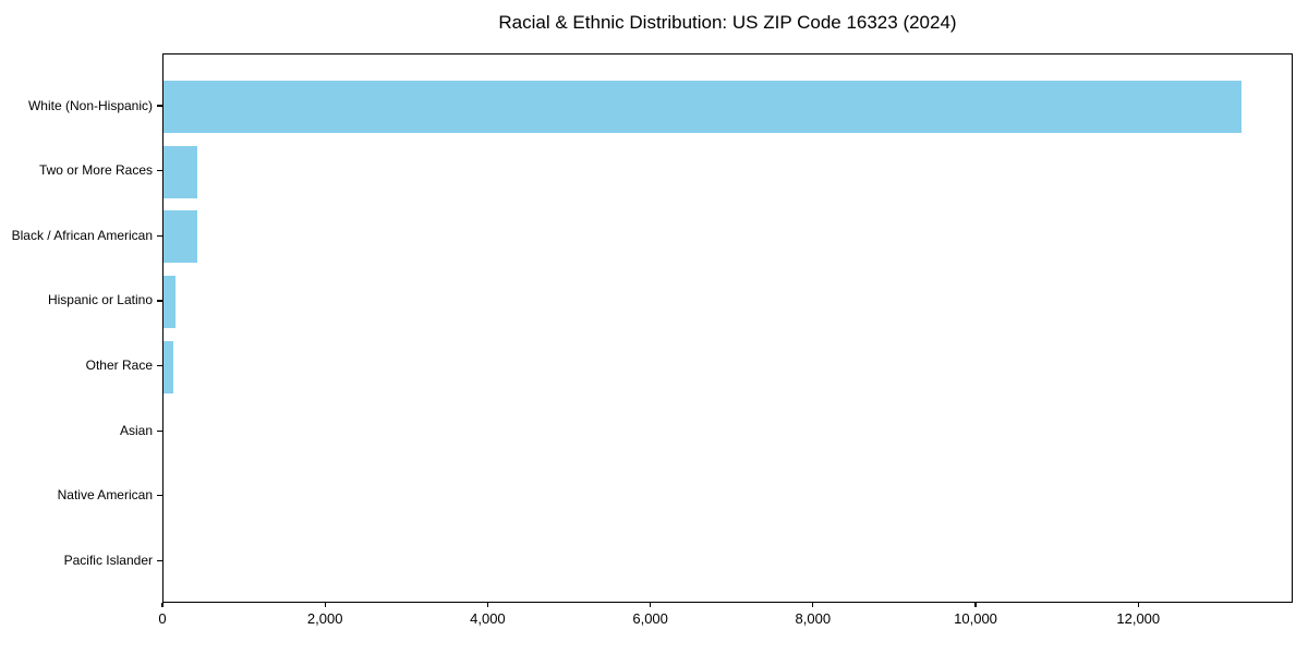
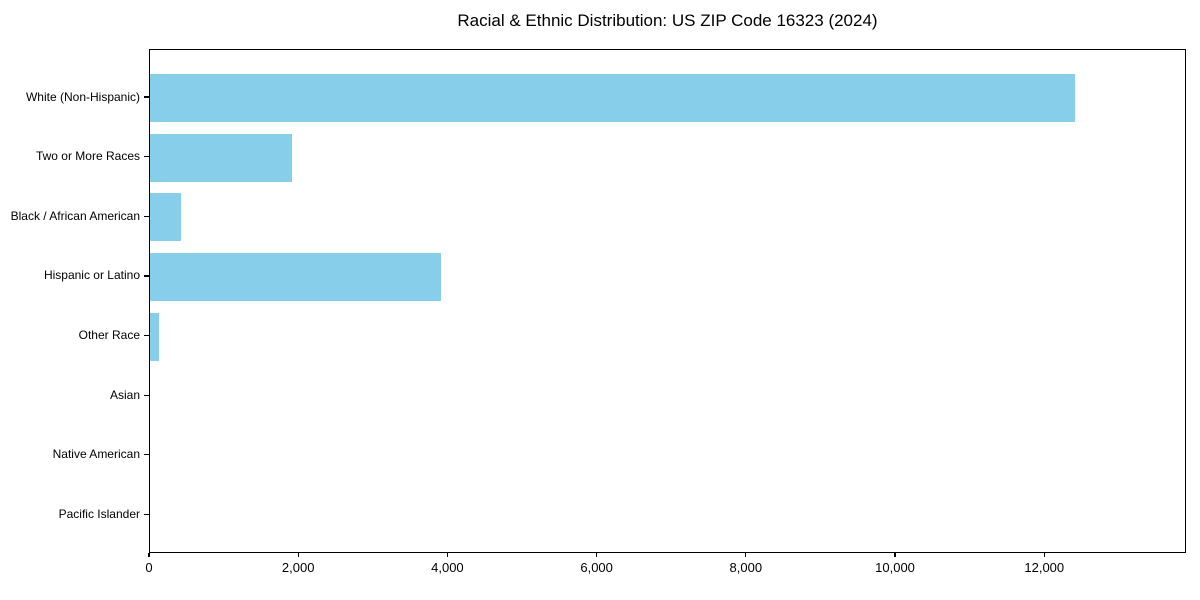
White (Non-Hispanic): 13200 -> 12400
Two or More Races: 400 -> 1900
Hispanic or Latino: 200 -> 3900
